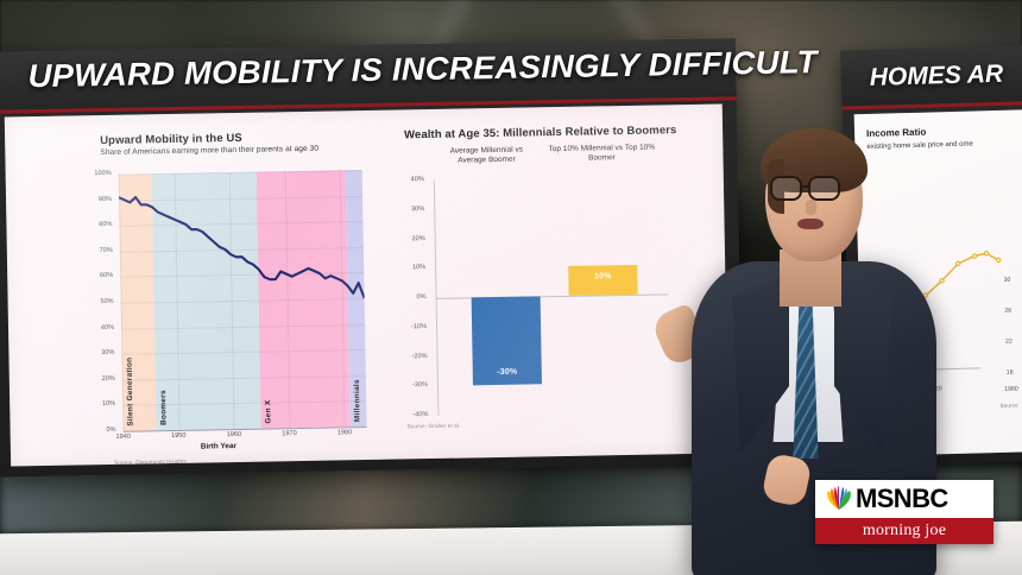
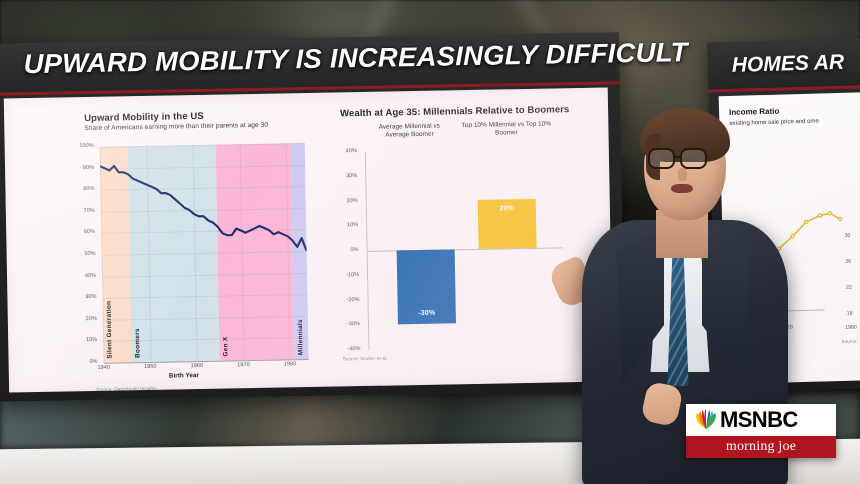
Wealth at Age 35: Millennials Relative to Boomers/Top 10% Millennial vs Top 10% Boomer: 10% -> 20%
